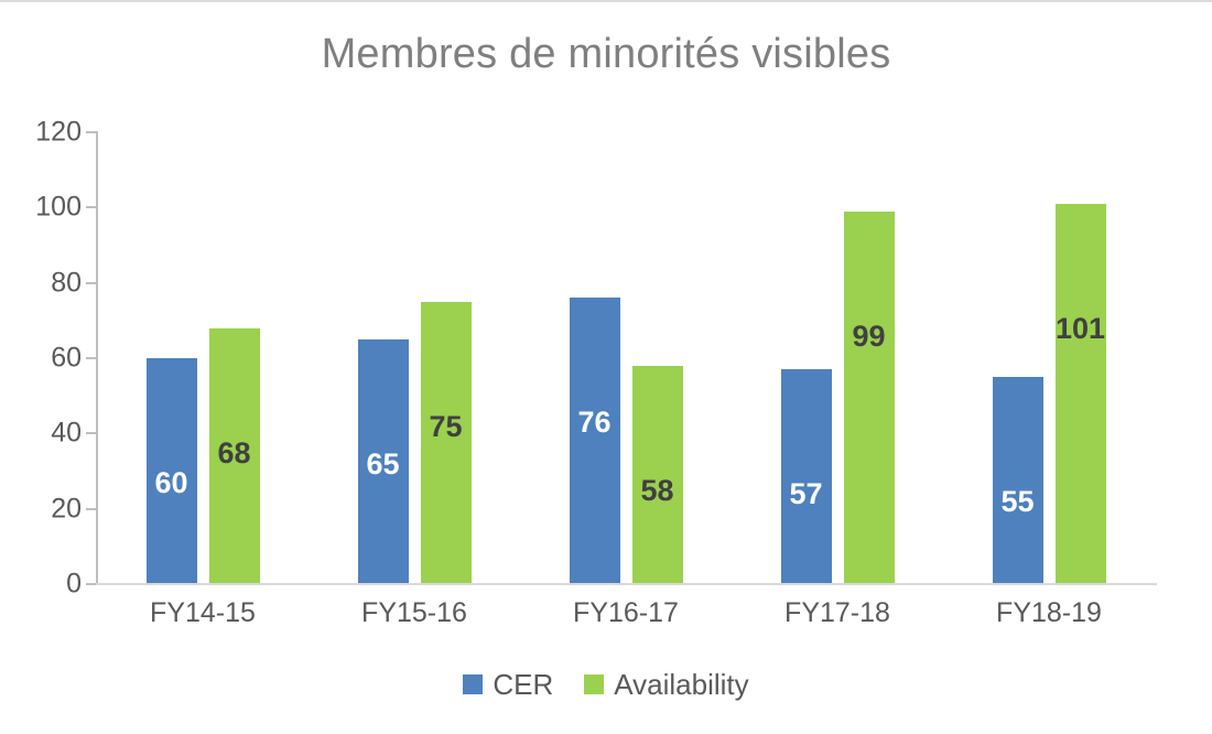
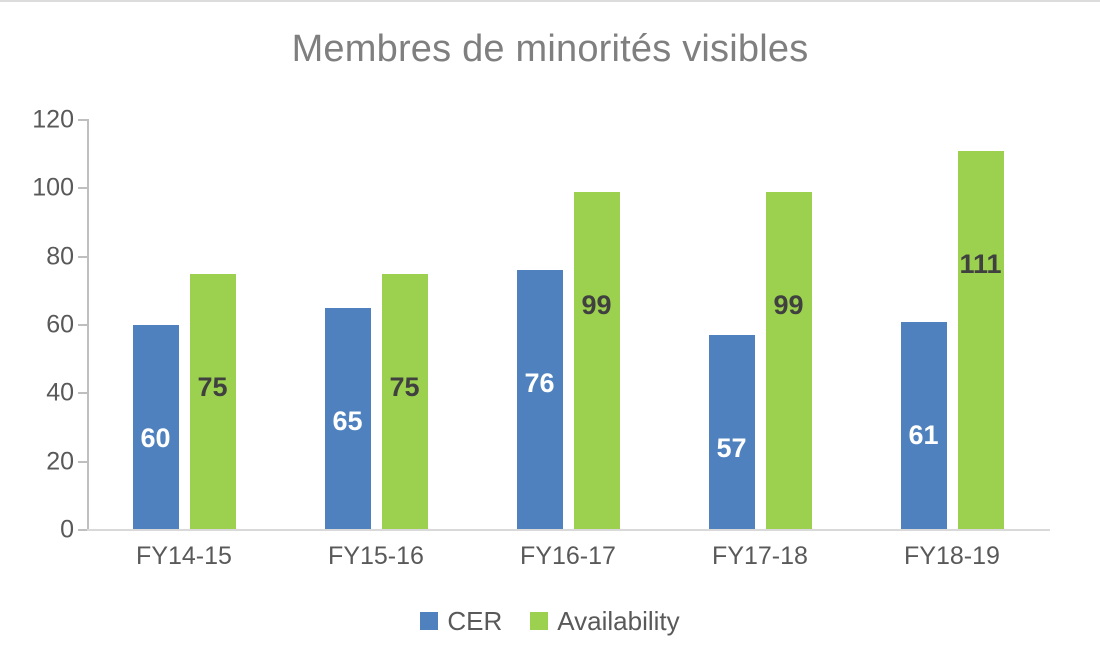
Availability/FY14-15: 68 -> 75
Availability/FY16-17: 58 -> 99
CER/FY18-19: 55 -> 61
Availability/FY18-19: 101 -> 111
